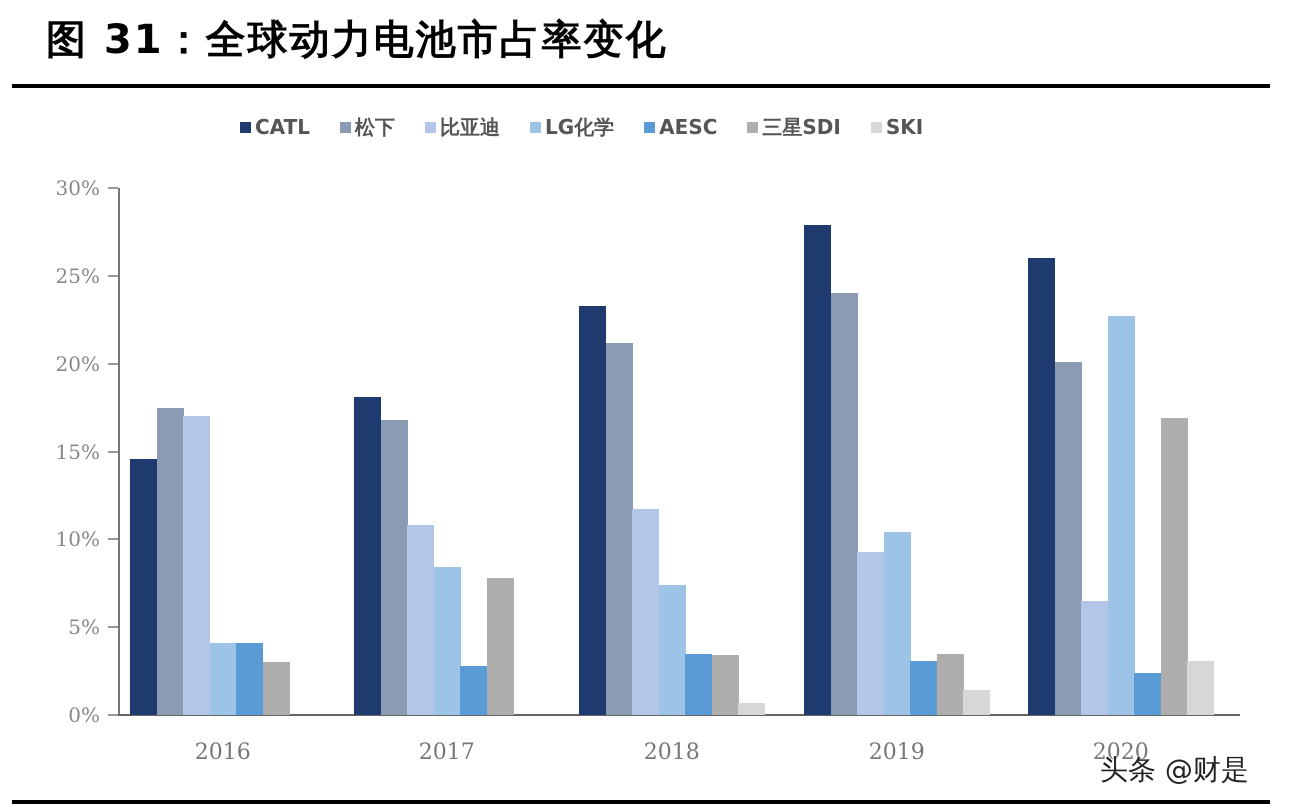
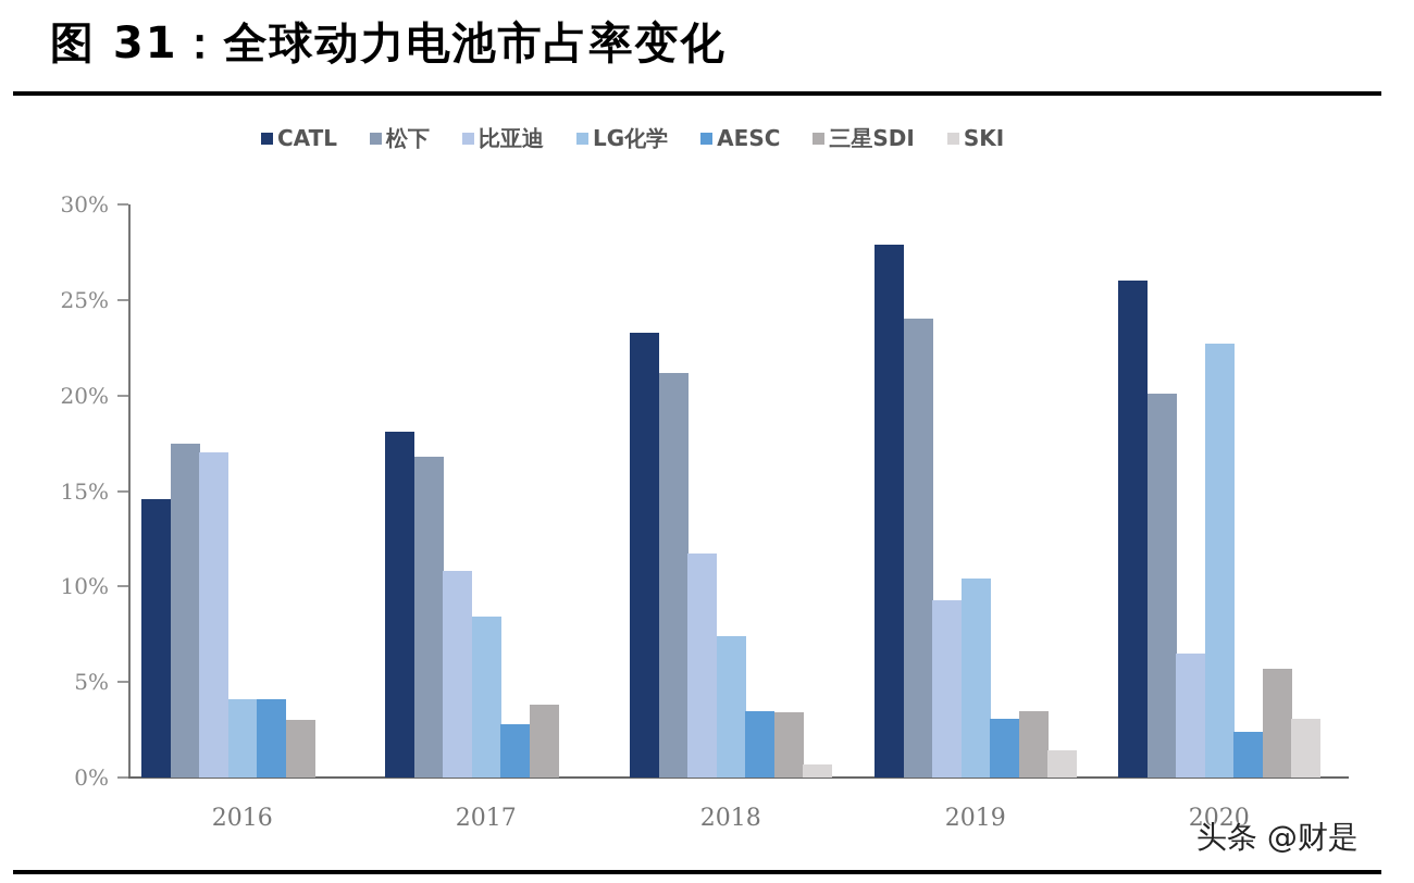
三星SDI/2017: 7.8% -> 3.8%
三星SDI/2020: 16.9% -> 5.7%
